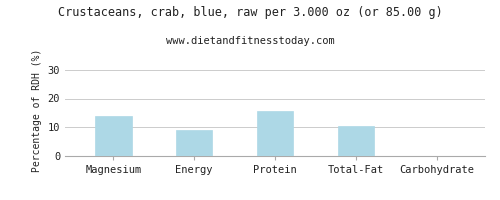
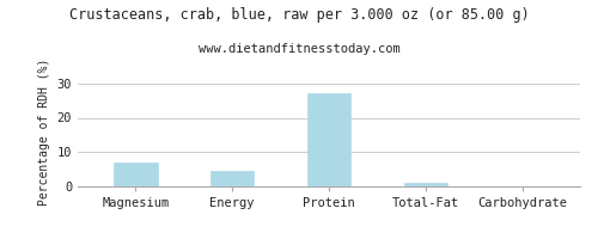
Magnesium: 14.0 -> 7.0
Energy: 9.0 -> 4.5
Protein: 15.5 -> 27.0
Total-Fat: 10.5 -> 1.2
